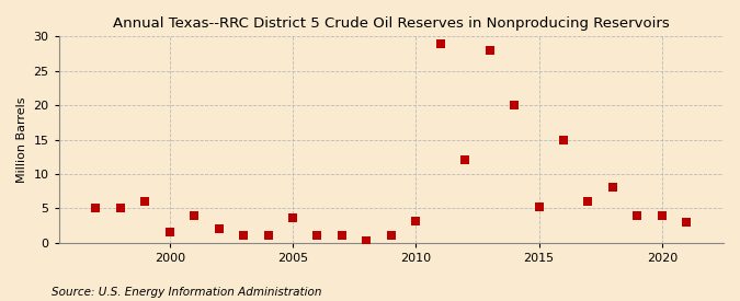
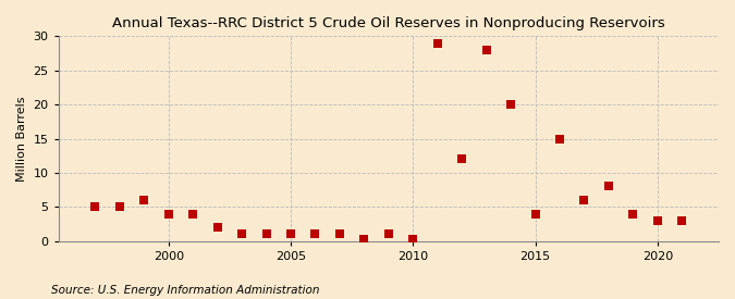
2000: 1.6 -> 4.0
2005: 3.6 -> 1.0
2010: 3.2 -> 0.2
2015: 5.2 -> 4.0
2020: 4.0 -> 3.0
